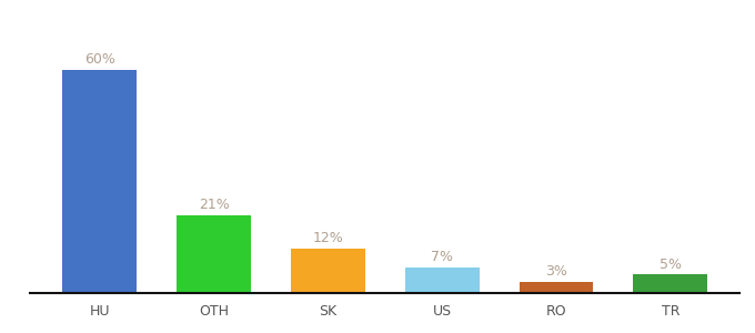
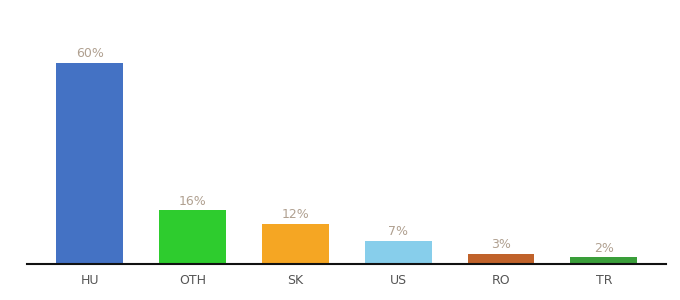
OTH: 21% -> 16%
TR: 5% -> 2%
